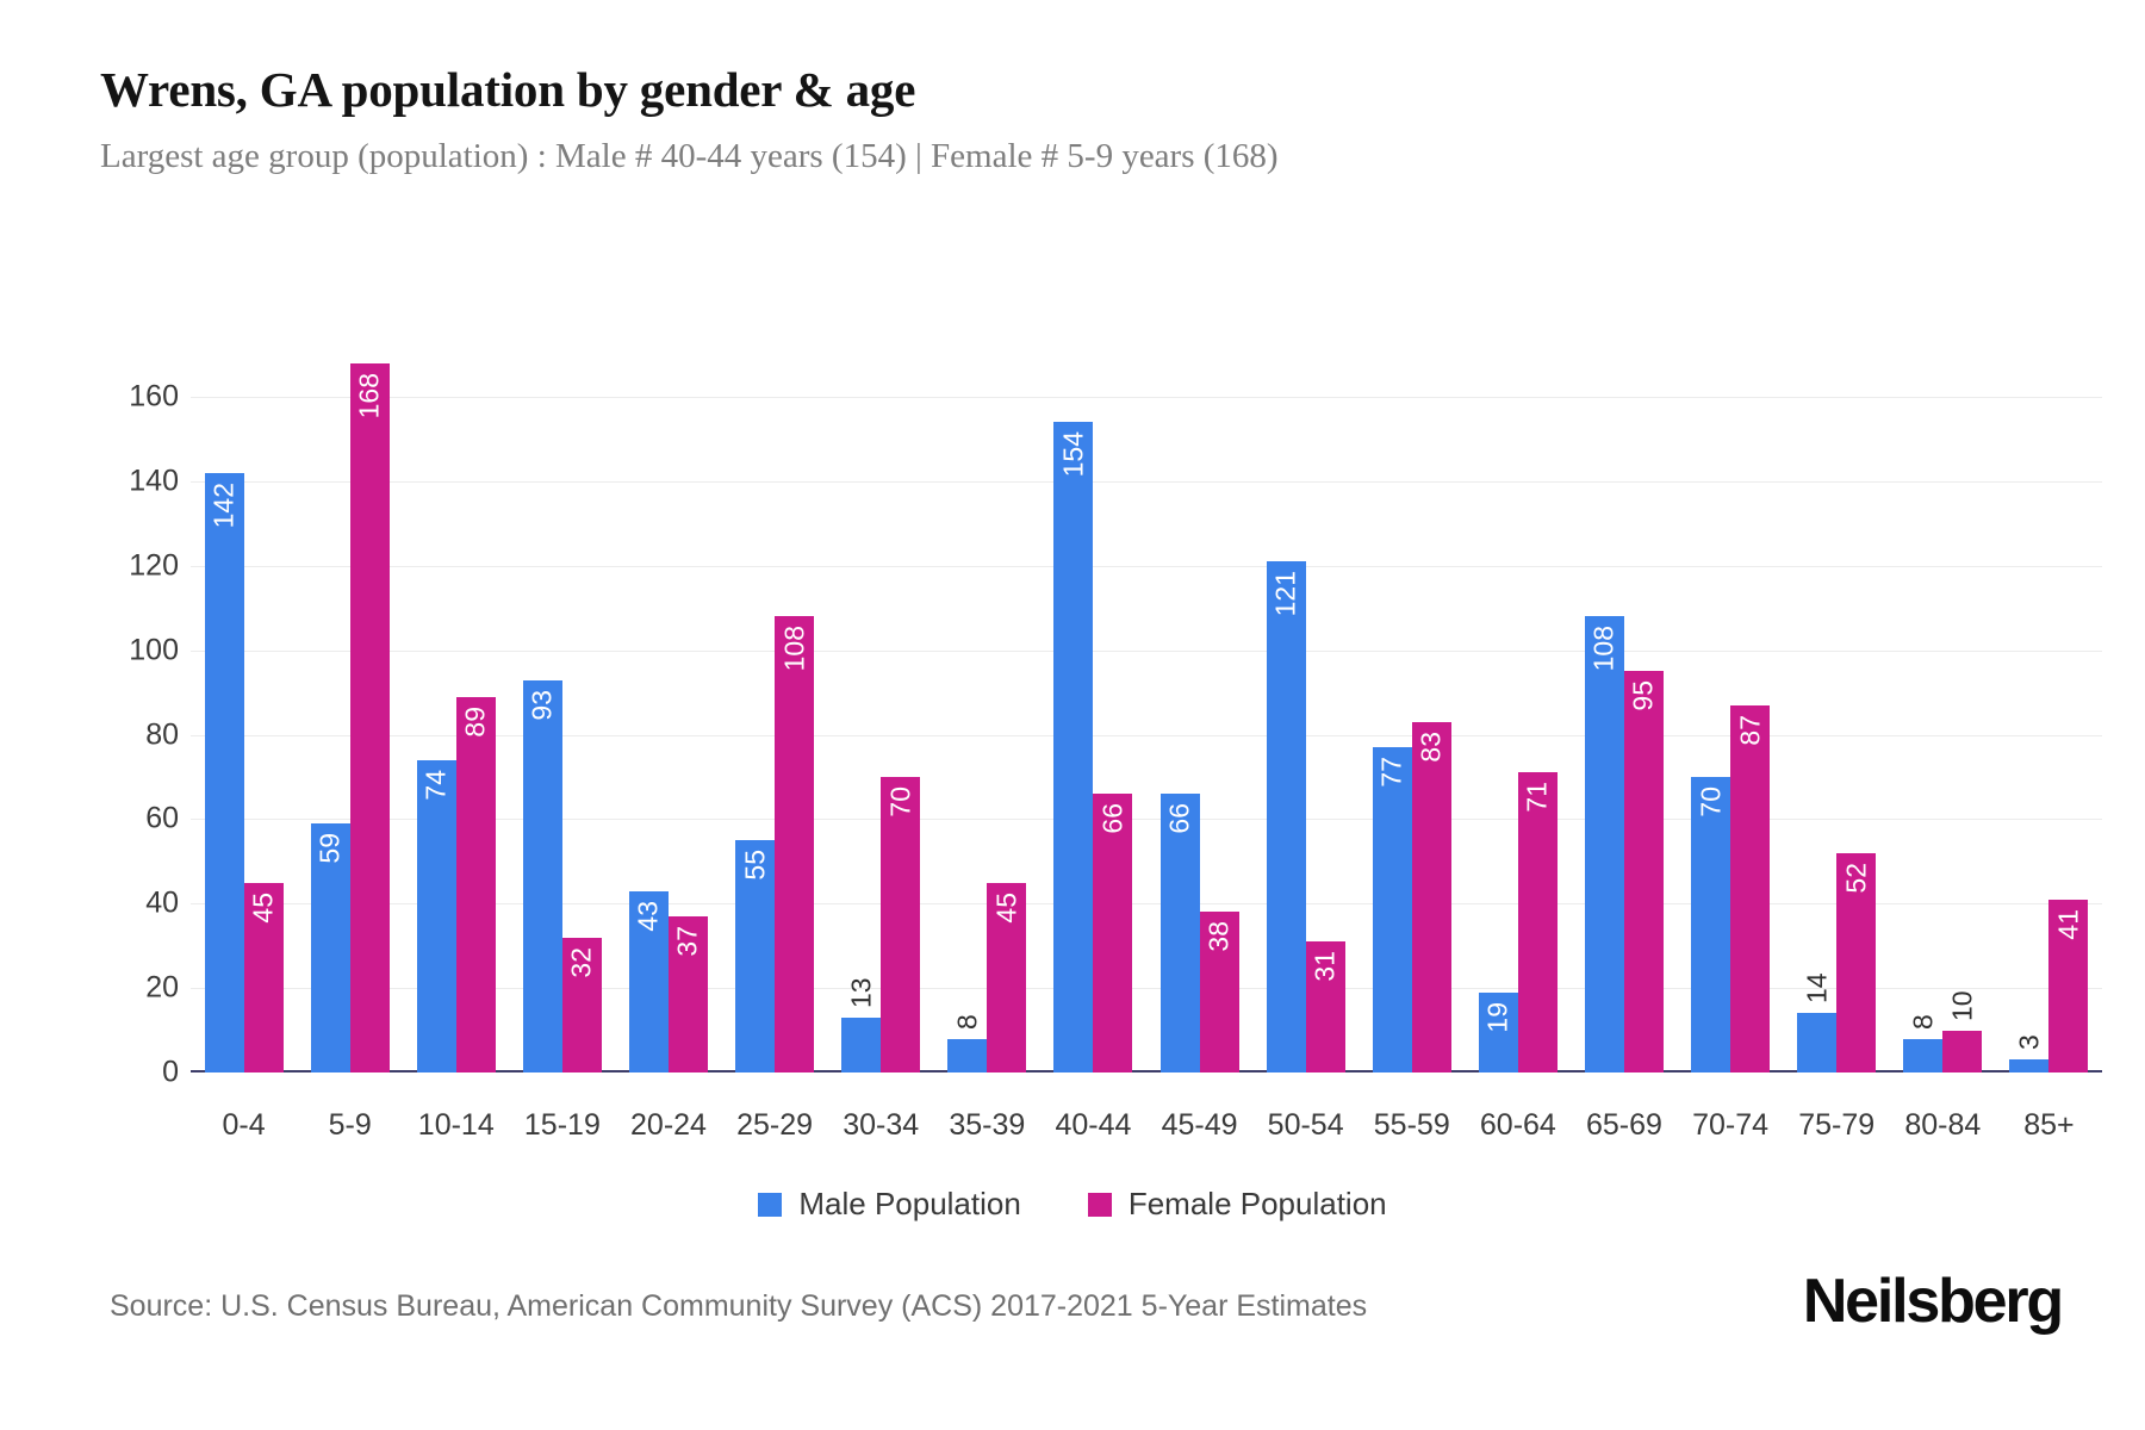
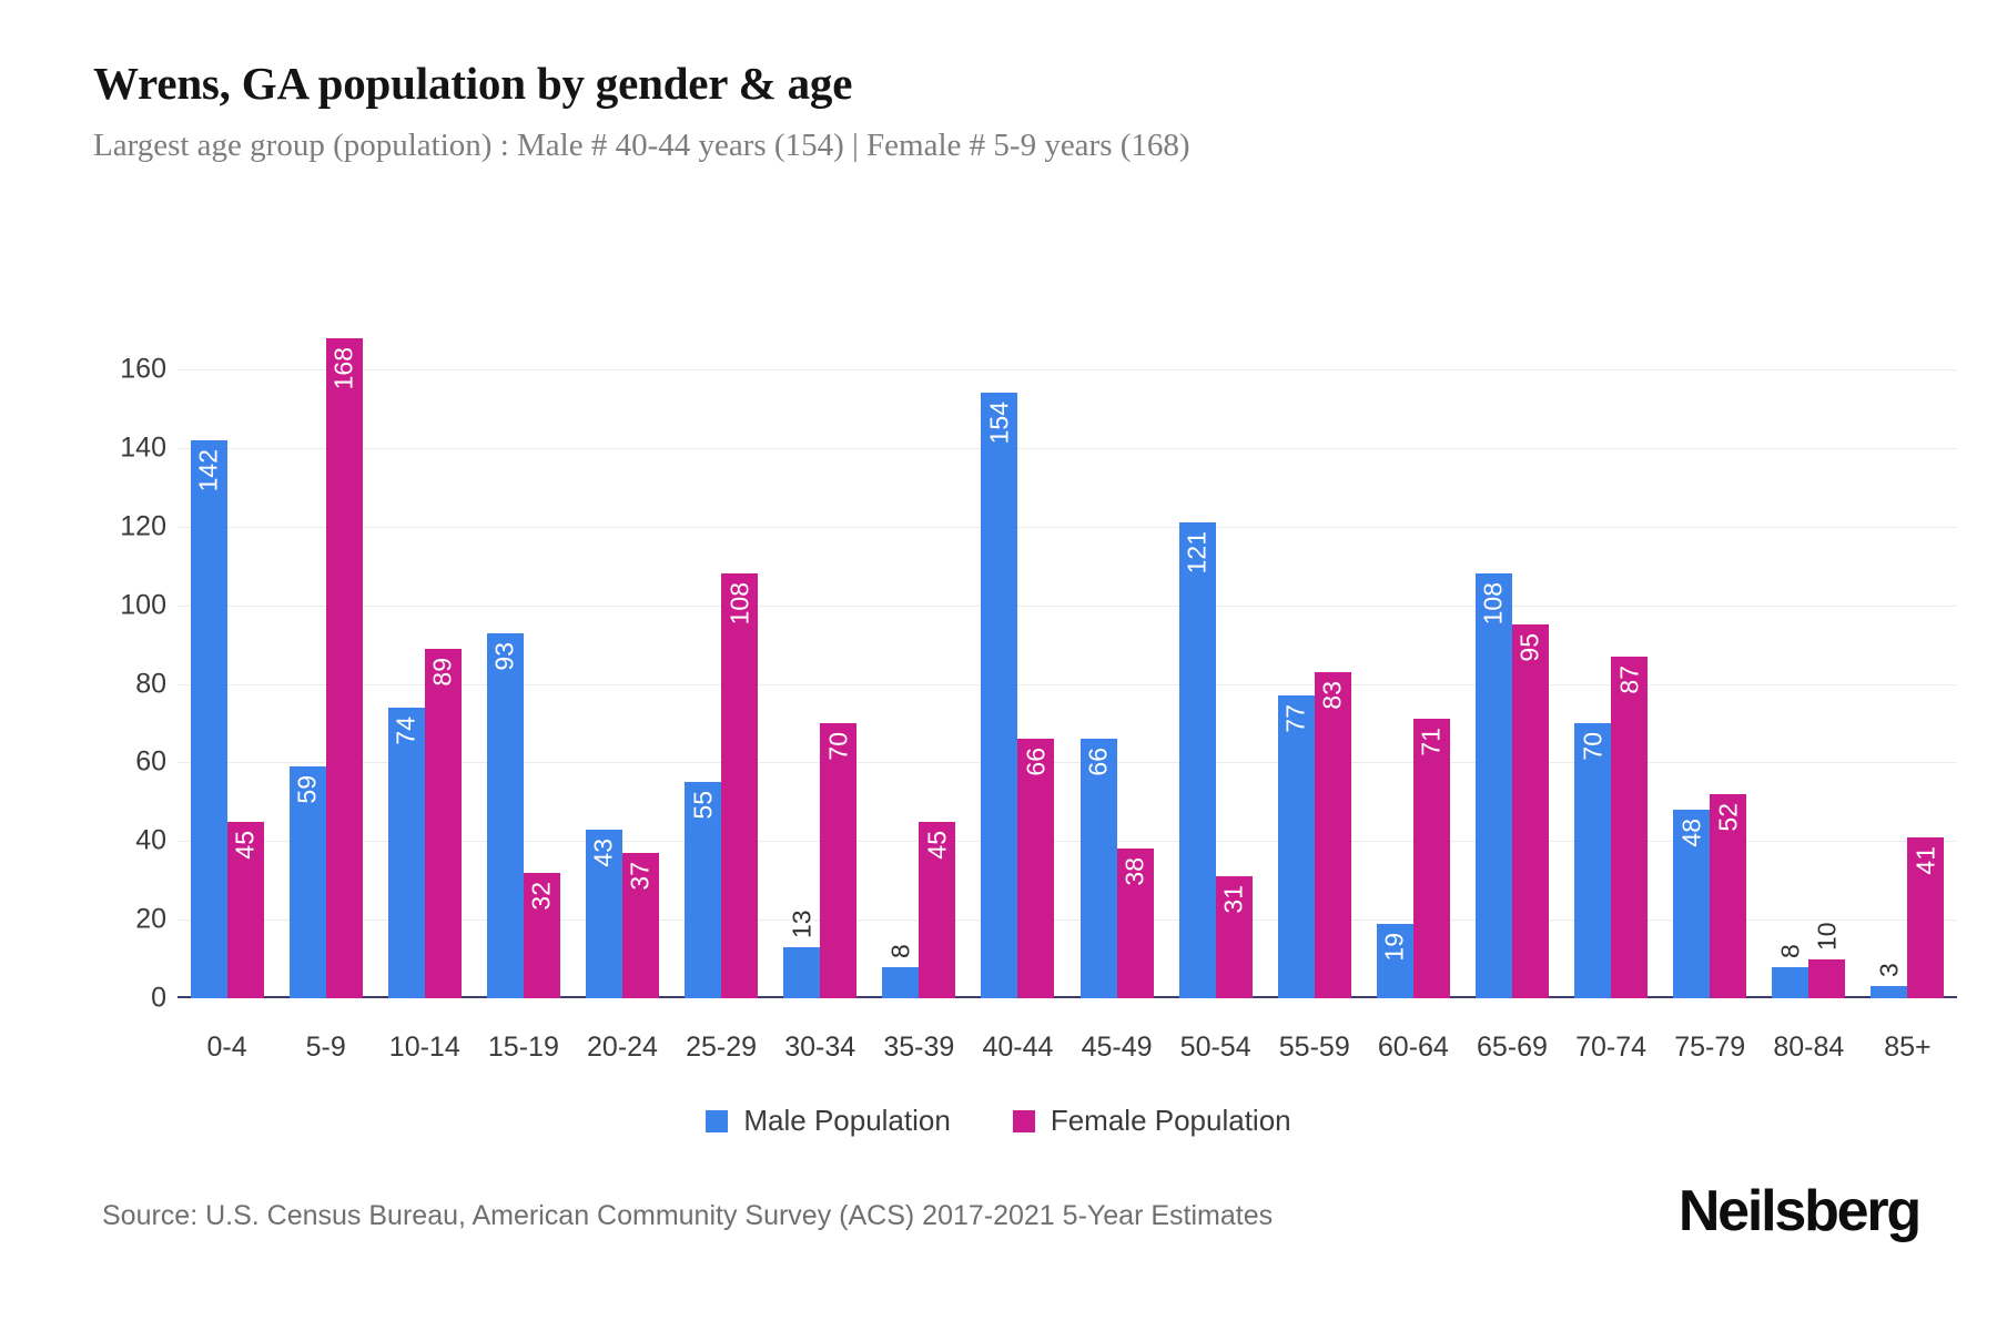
Male Population/75-79: 14 -> 48
